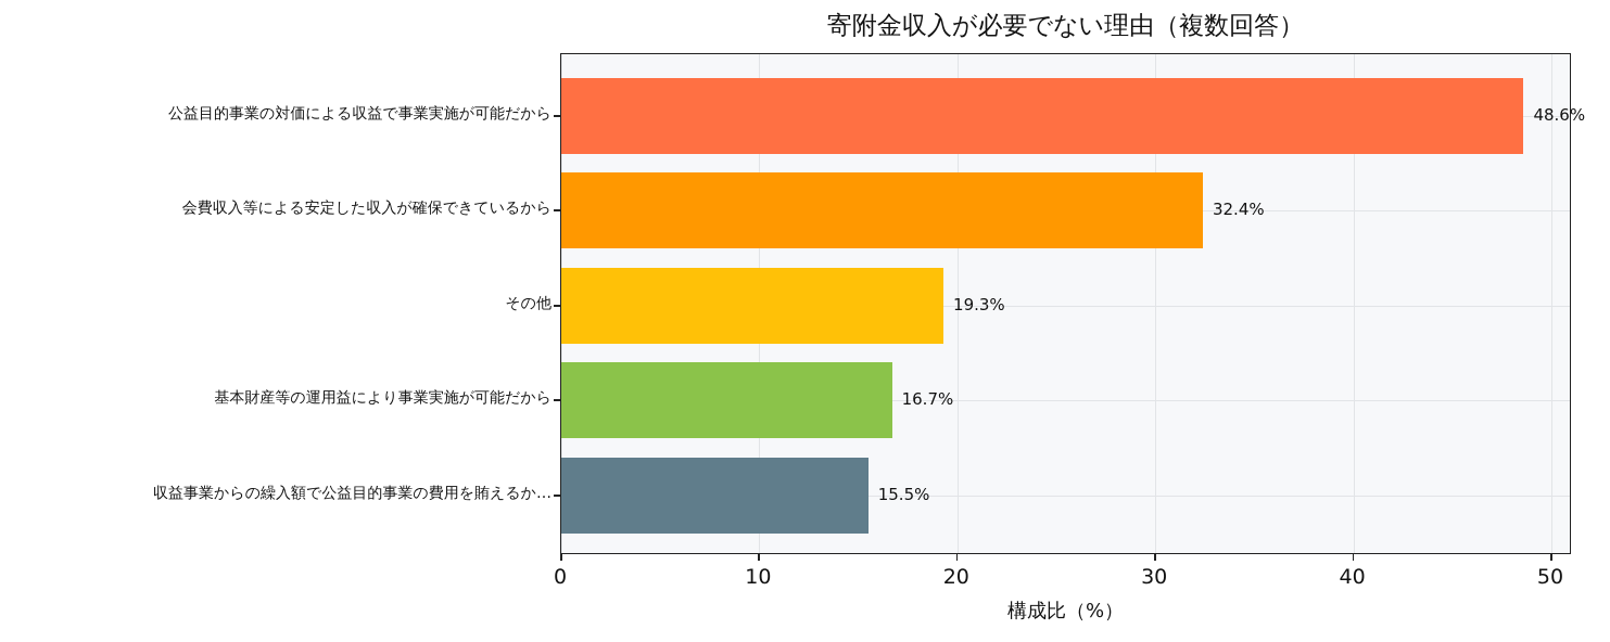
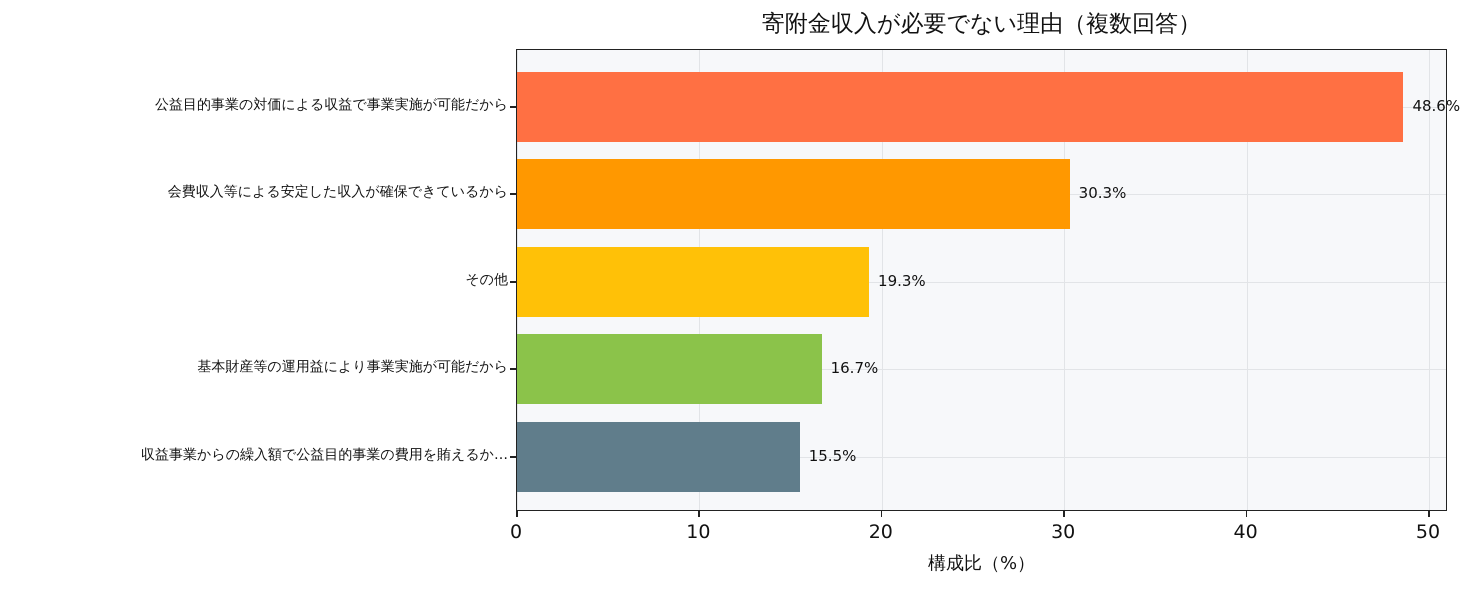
会費収入等による安定した収入が確保できているから: 32.4% -> 30.3%
